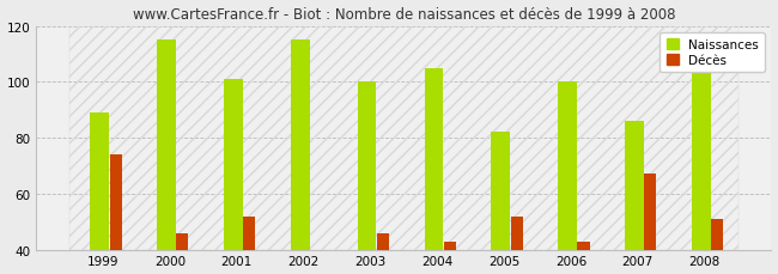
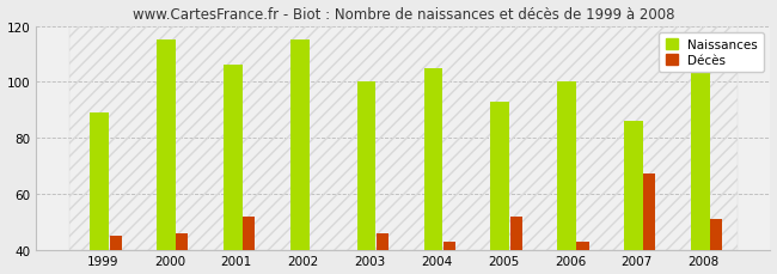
Décès/1999: 74 -> 45
Naissances/2001: 101 -> 106
Naissances/2005: 82 -> 93
